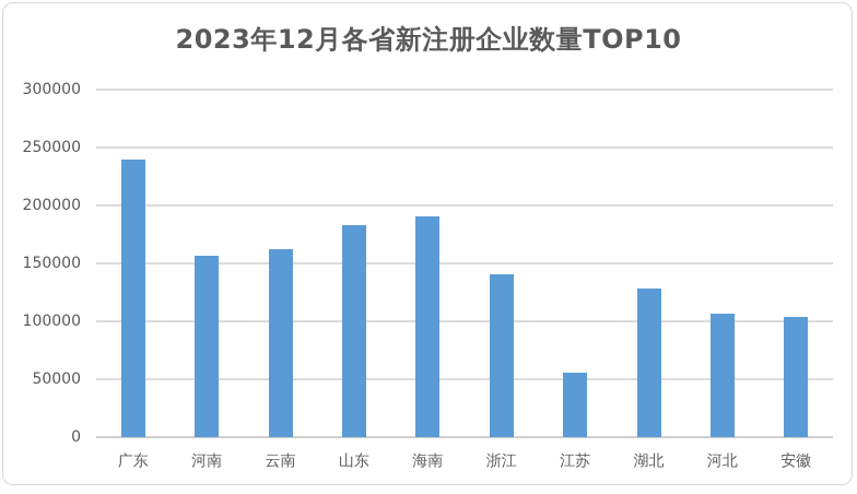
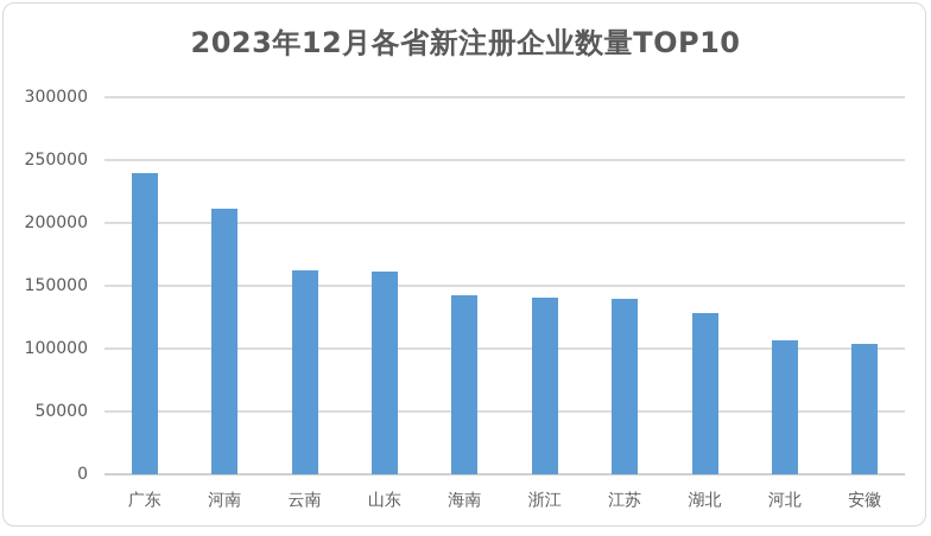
河南: 157000 -> 211000
山东: 183000 -> 161000
海南: 191000 -> 142000
江苏: 56000 -> 140000
